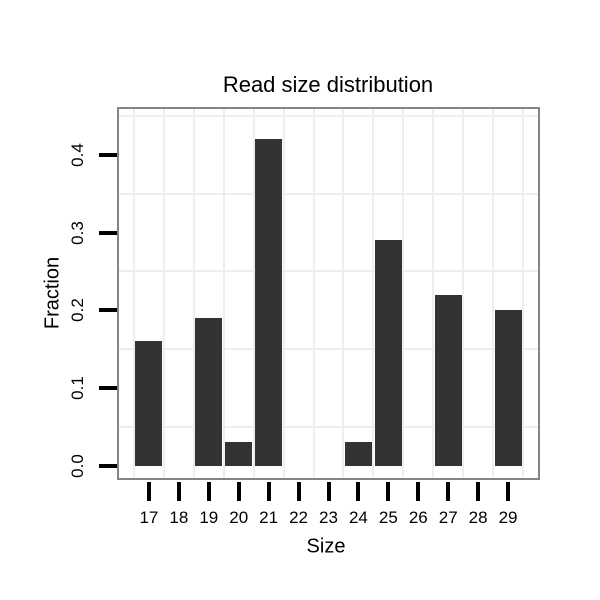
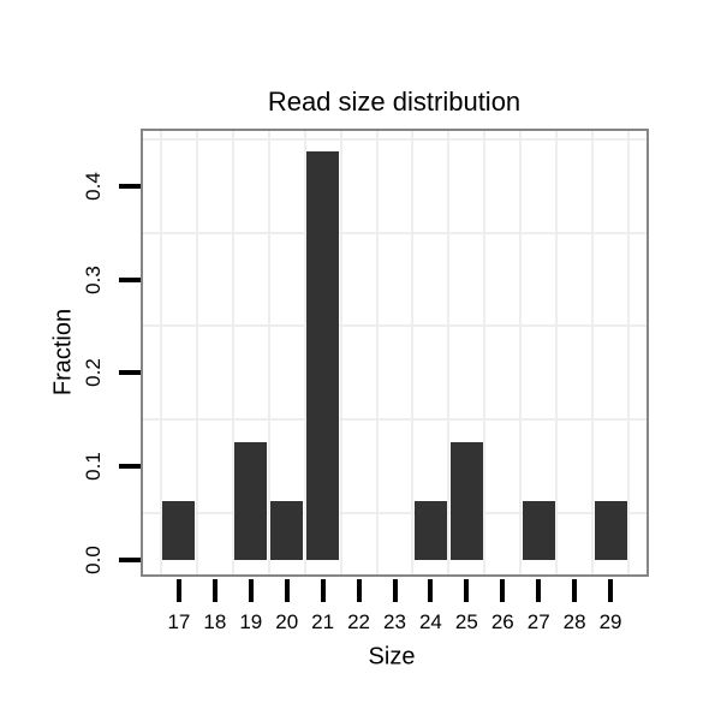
17: 0.16 -> 0.06
19: 0.19 -> 0.12
20: 0.03 -> 0.06
21: 0.42 -> 0.44
24: 0.03 -> 0.06
25: 0.29 -> 0.12
27: 0.22 -> 0.06
29: 0.20 -> 0.06
